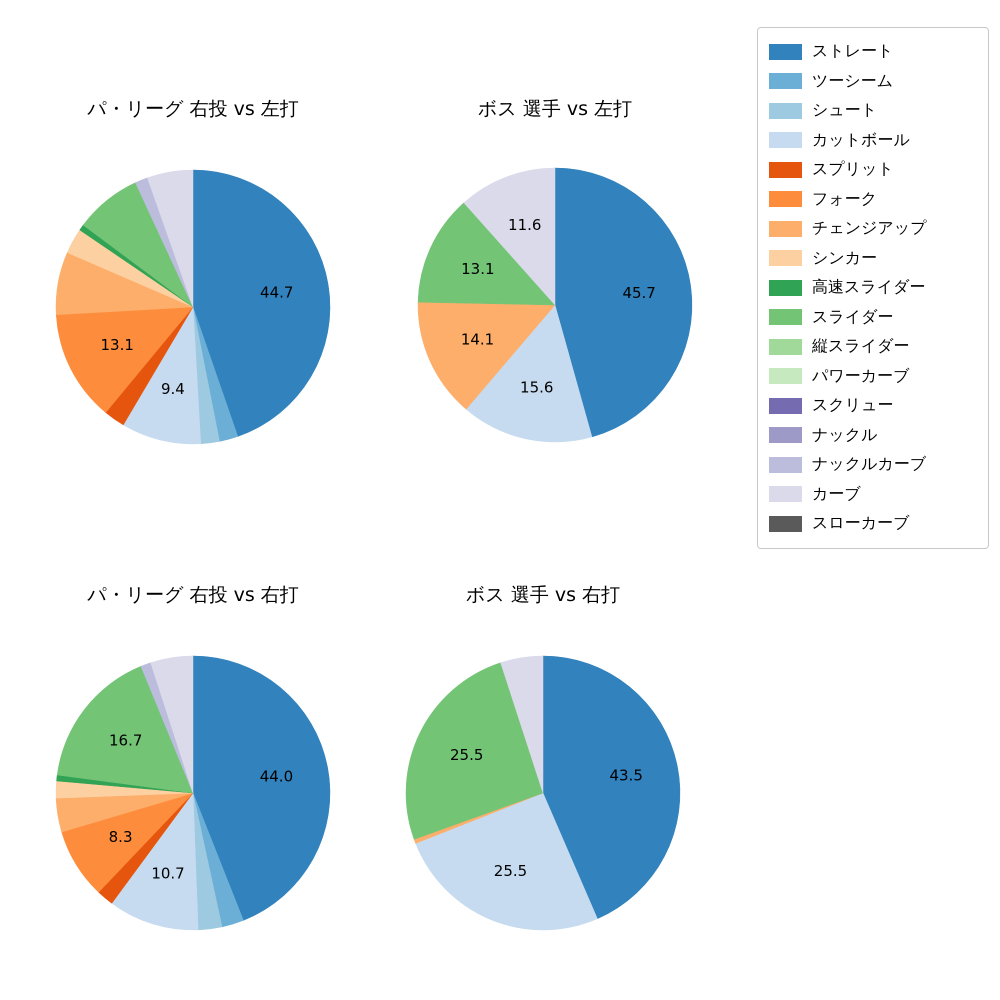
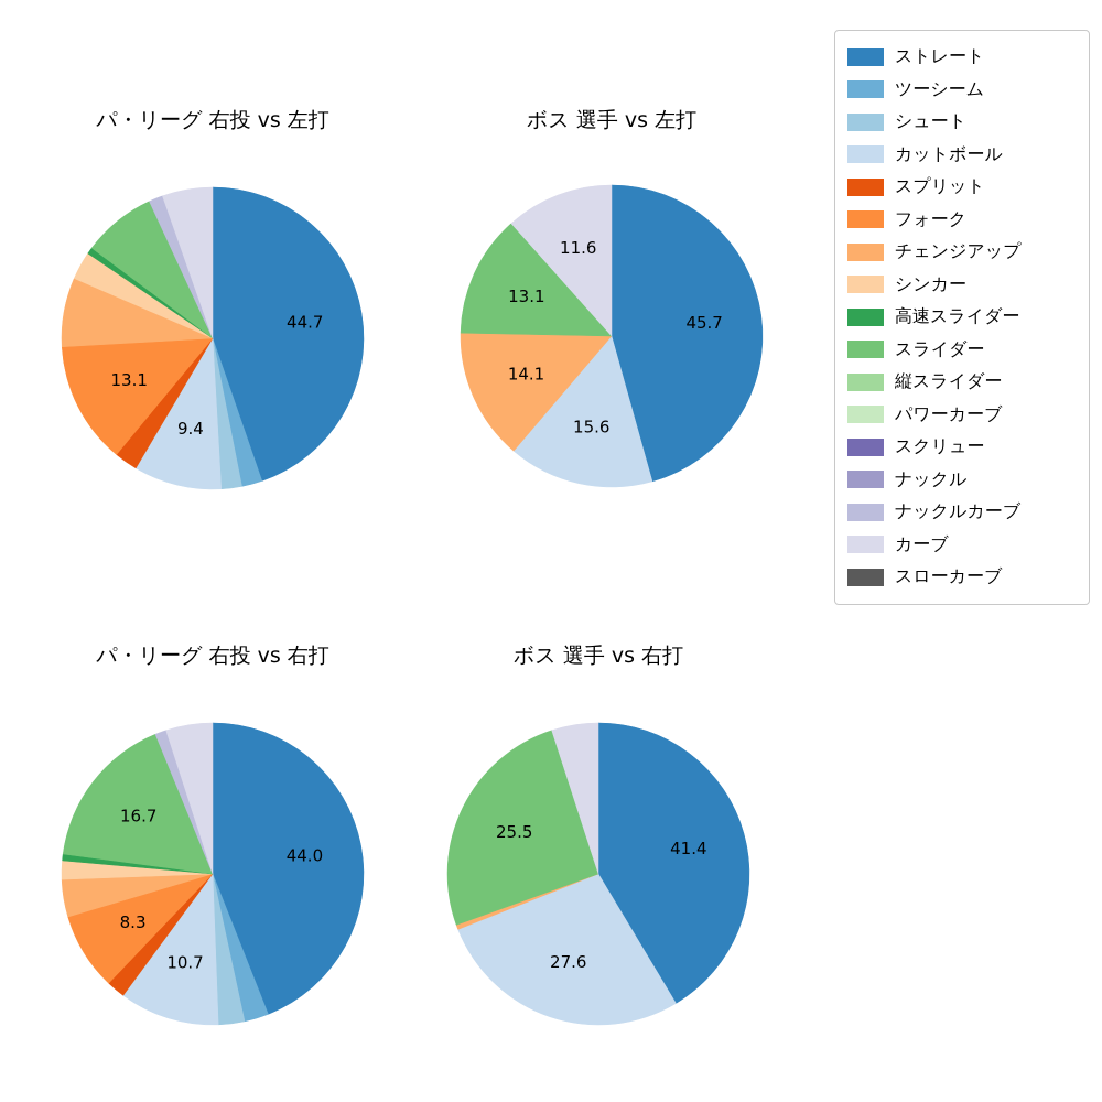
ボス 選手 vs 右打/ストレート: 43.5 -> 41.4
ボス 選手 vs 右打/カットボール: 25.5 -> 27.6
